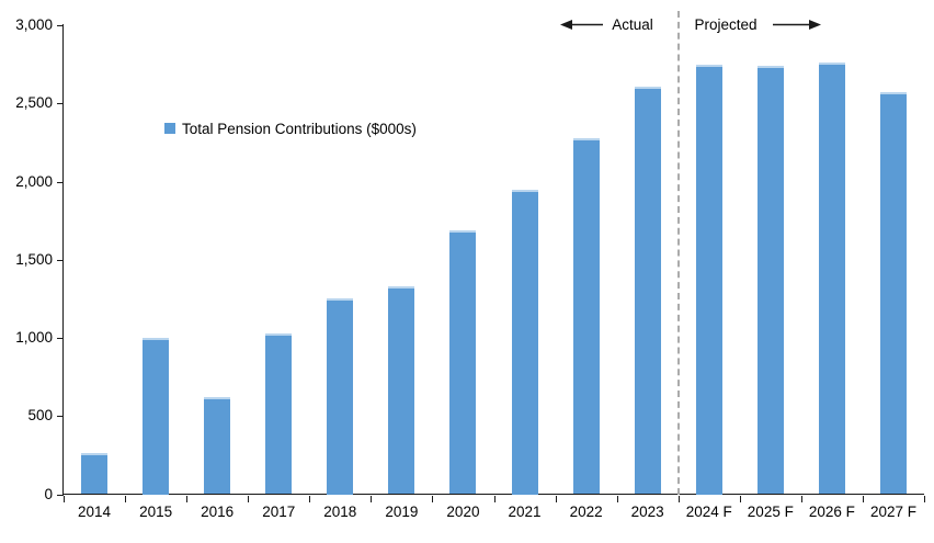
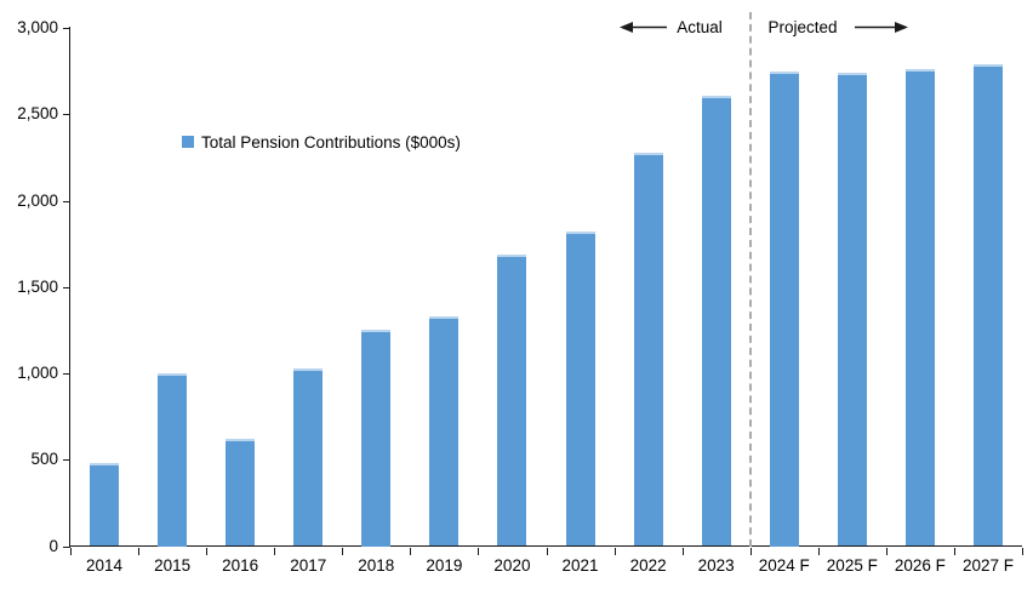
2014: 260 -> 480
2021: 1950 -> 1820
2027 F: 2570 -> 2790
